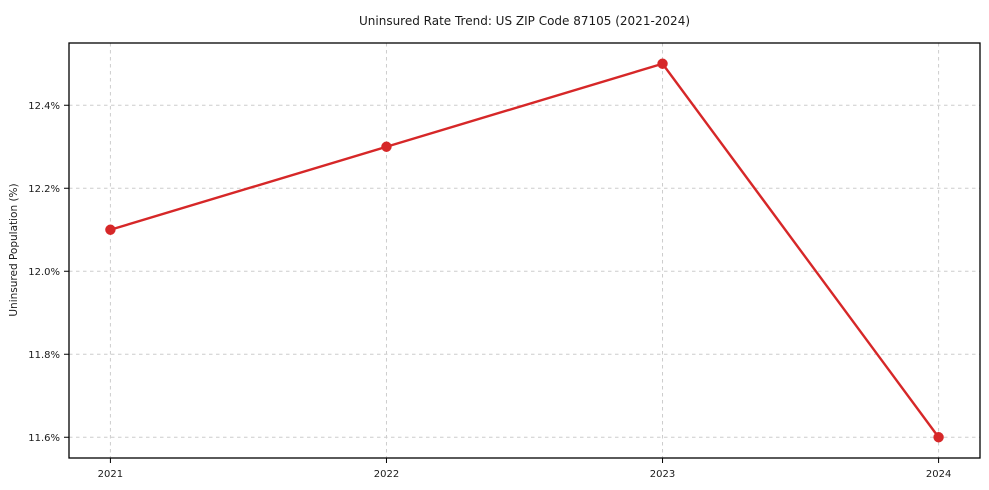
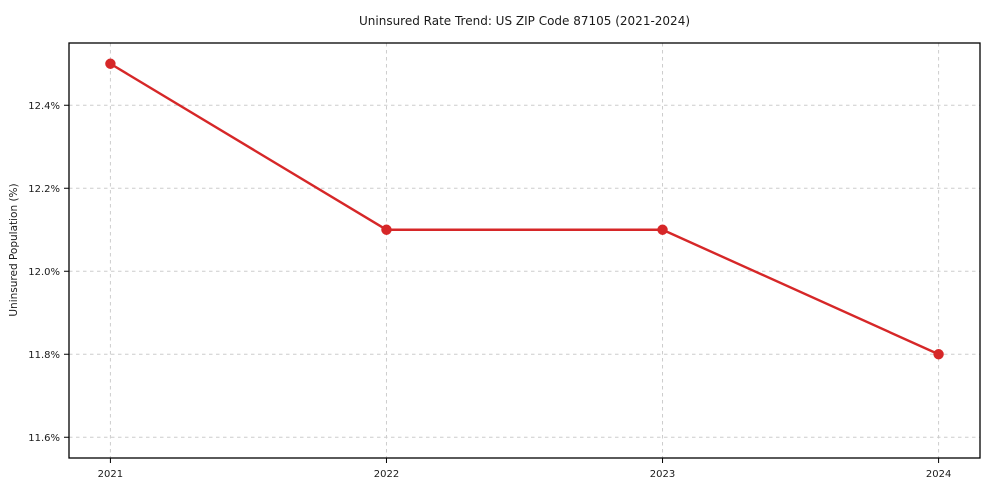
2021: 12.1% -> 12.5%
2022: 12.3% -> 12.1%
2023: 12.5% -> 12.1%
2024: 11.6% -> 11.8%
